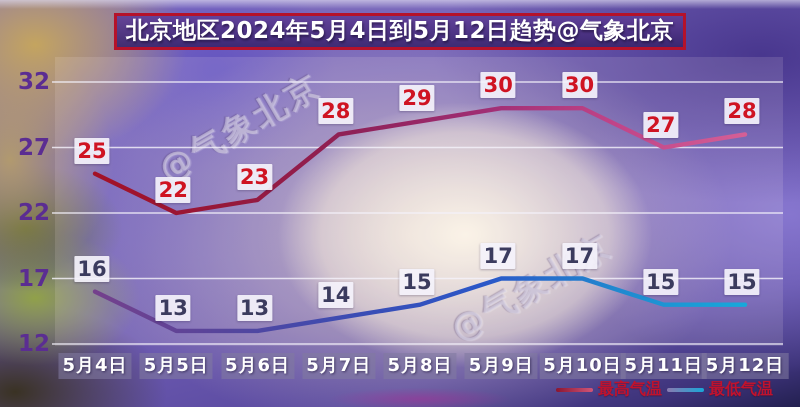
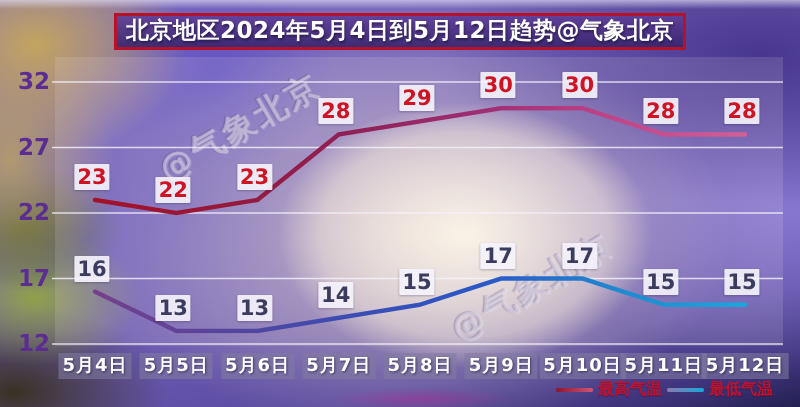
最高气温/5月4日: 25 -> 23
最高气温/5月11日: 27 -> 28
